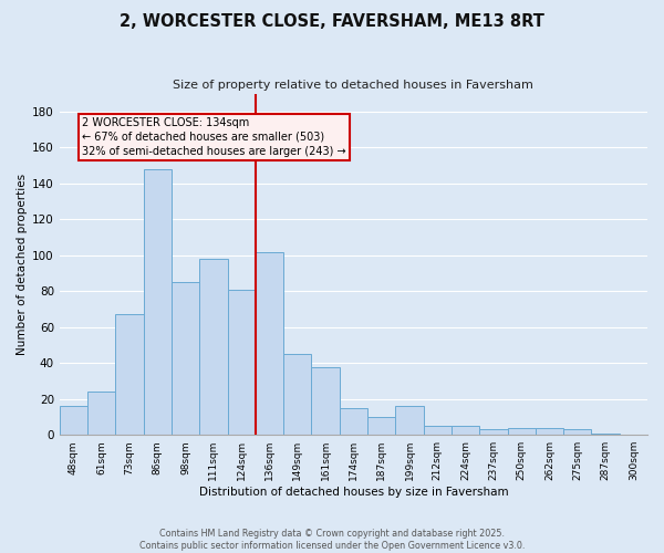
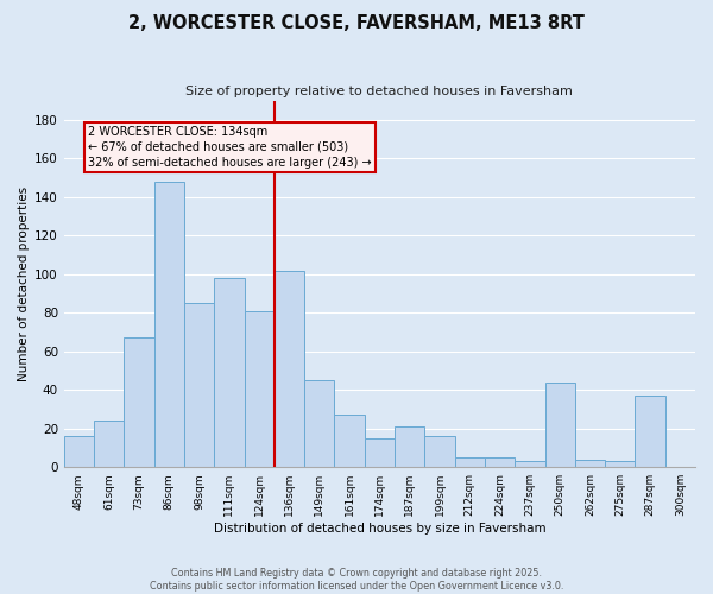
161sqm: 38 -> 27
187sqm: 10 -> 21
250sqm: 4 -> 44
287sqm: 1 -> 37
